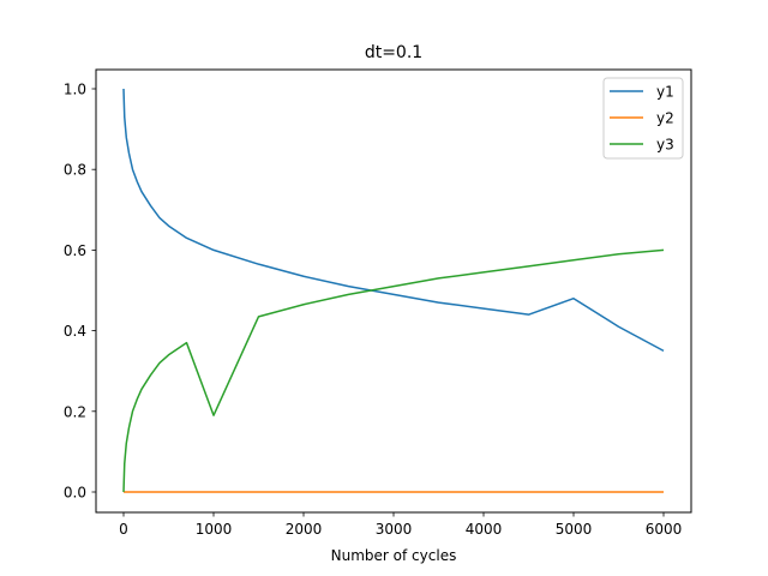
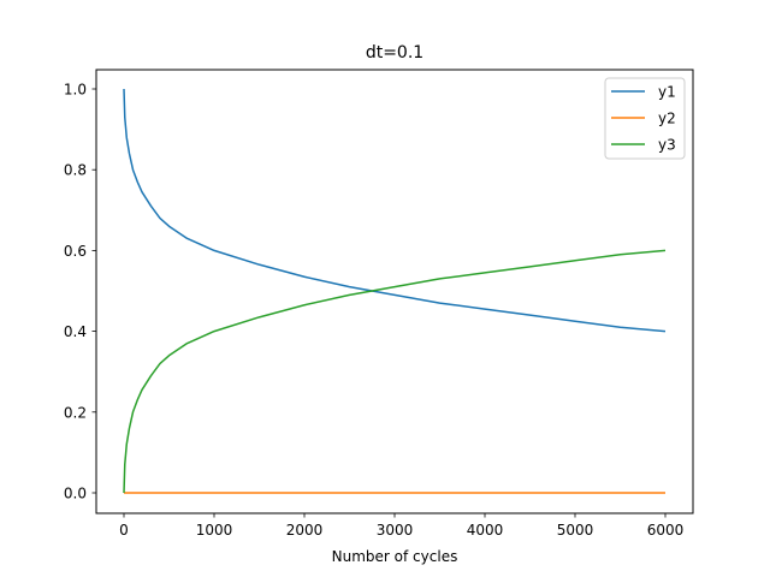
y3/1000: 0.19 -> 0.40
y1/5000: 0.48 -> 0.42
y1/6000: 0.35 -> 0.40
